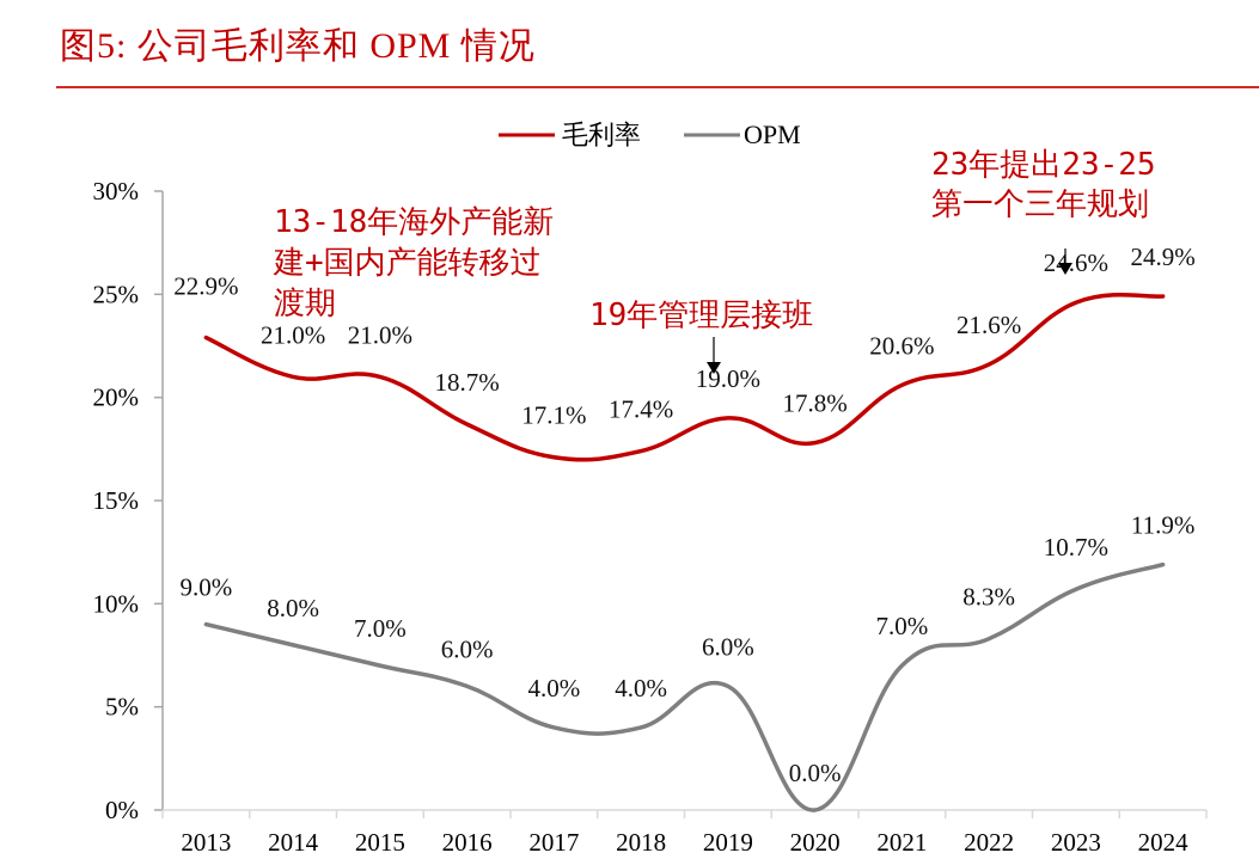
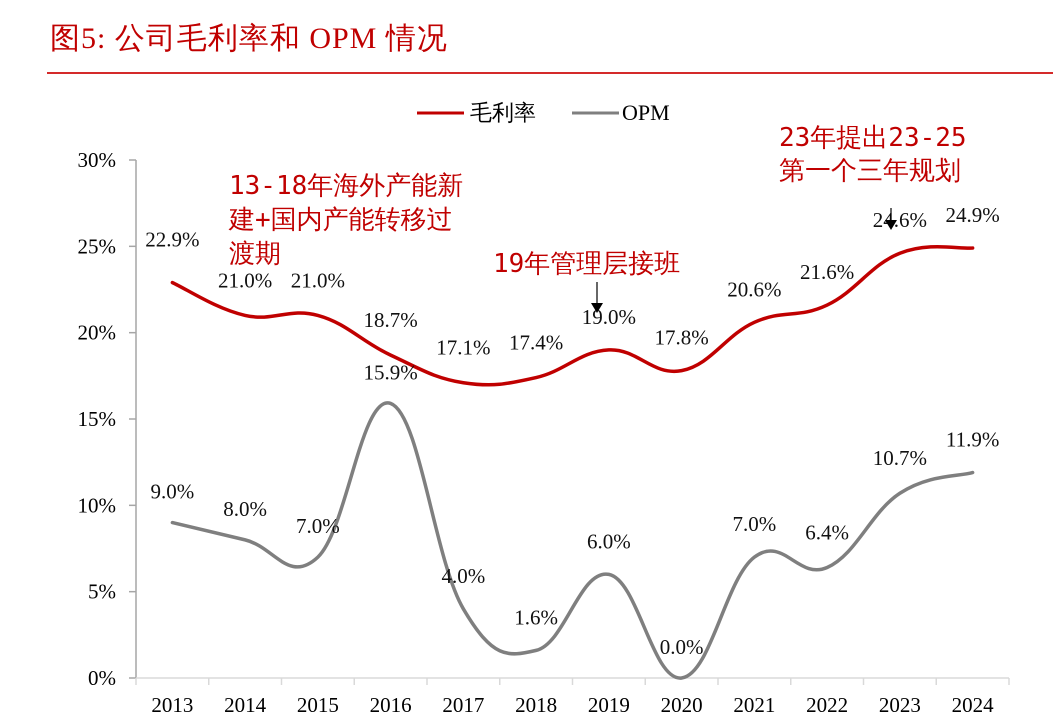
OPM/2016: 6.0% -> 15.9%
OPM/2018: 4.0% -> 1.6%
OPM/2022: 8.3% -> 6.4%
